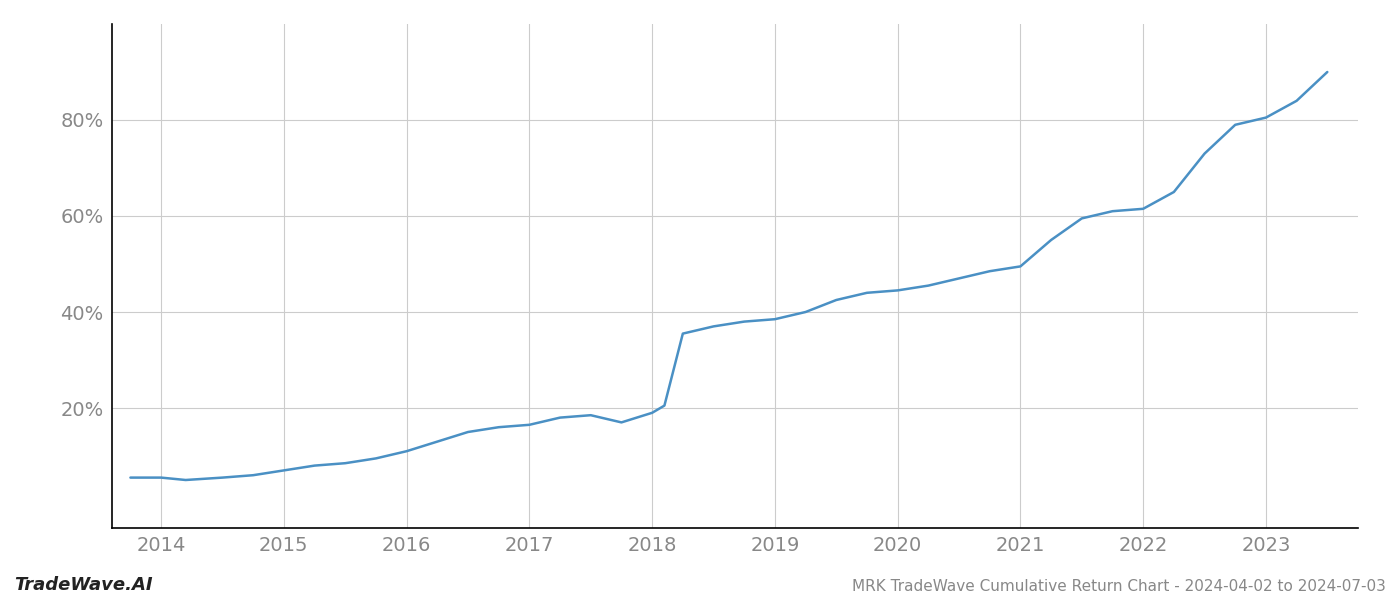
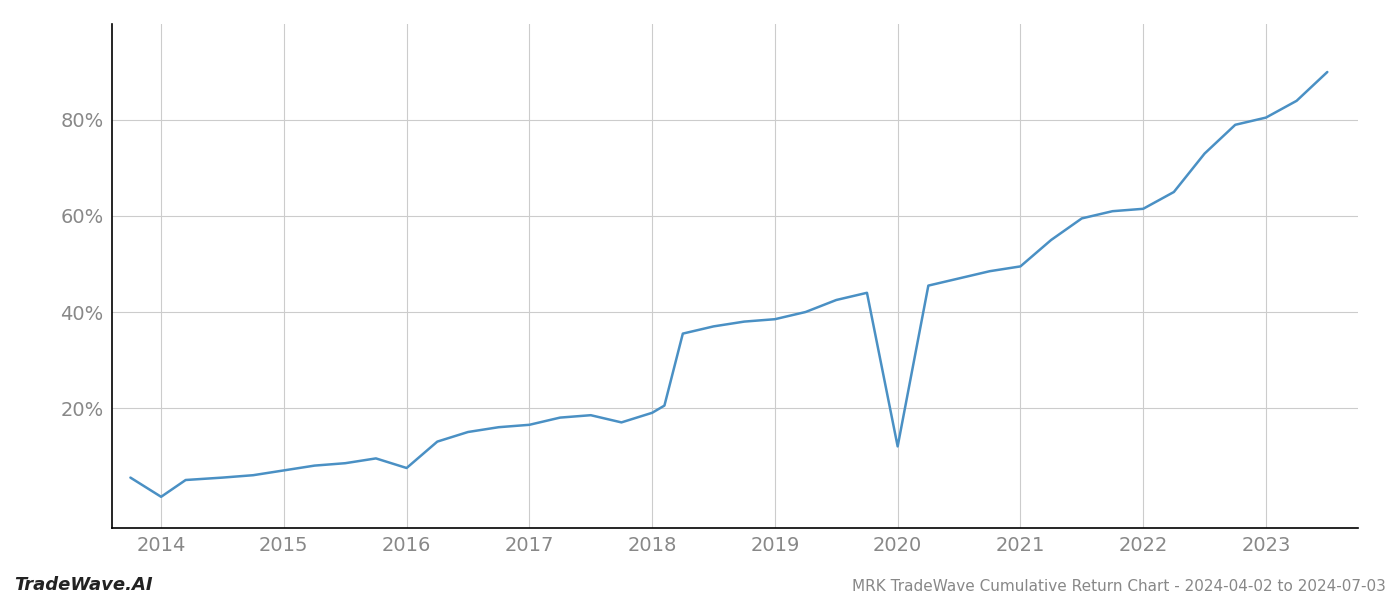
2014: 5.5% -> 1.5%
2016: 11.0% -> 7.5%
2020: 44.5% -> 12.0%
